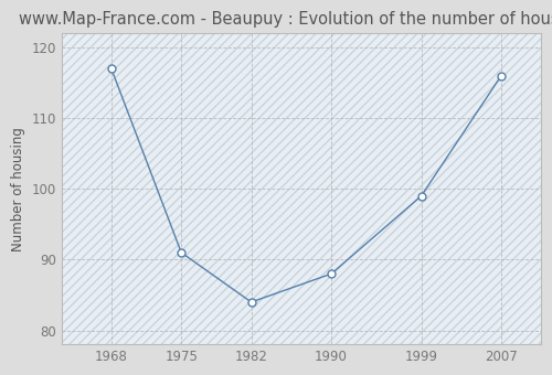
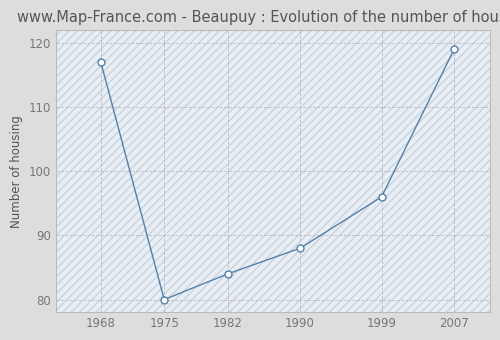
1975: 91 -> 80
1999: 99 -> 96
2007: 116 -> 119
